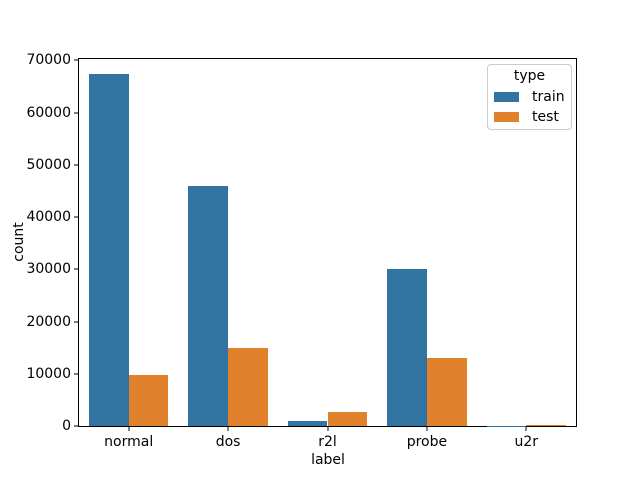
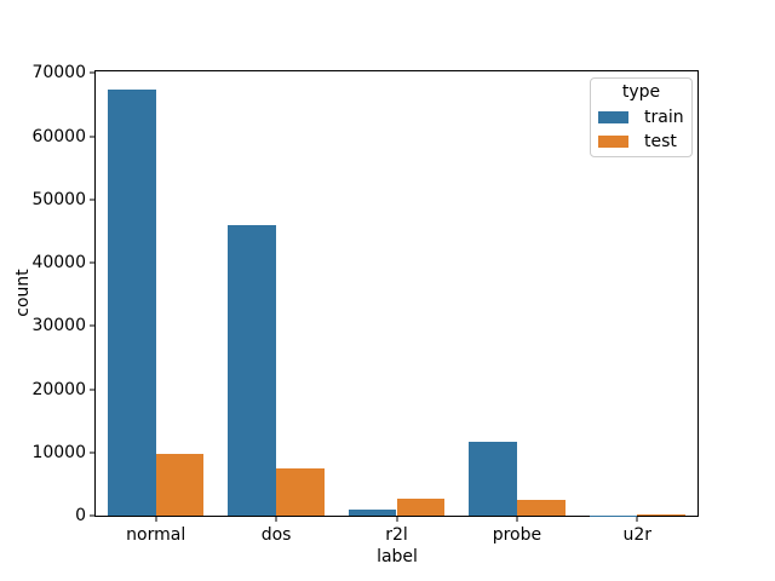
test/dos: 15000 -> 7000
train/probe: 30000 -> 12000
test/probe: 13000 -> 2000
